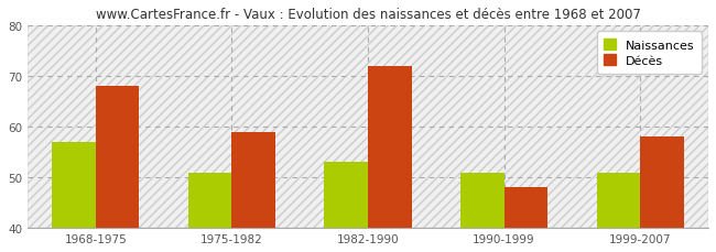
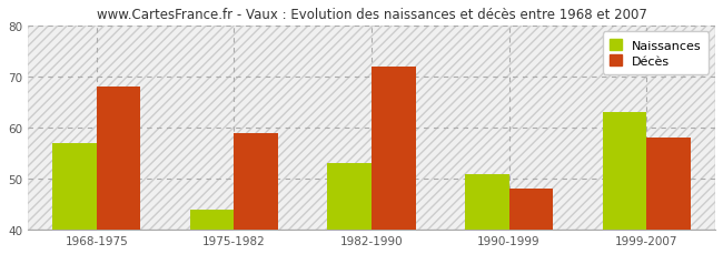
Naissances/1975-1982: 51 -> 44
Naissances/1999-2007: 51 -> 63
